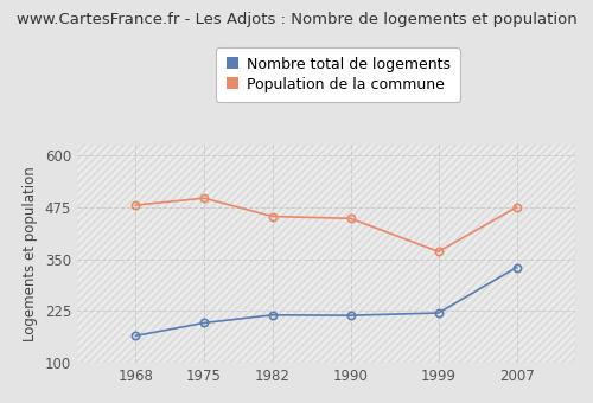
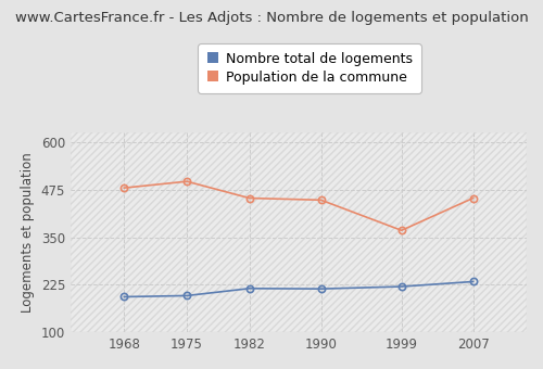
Nombre total de logements/1968: 165 -> 193
Nombre total de logements/2007: 330 -> 233
Population de la commune/2007: 475 -> 453
